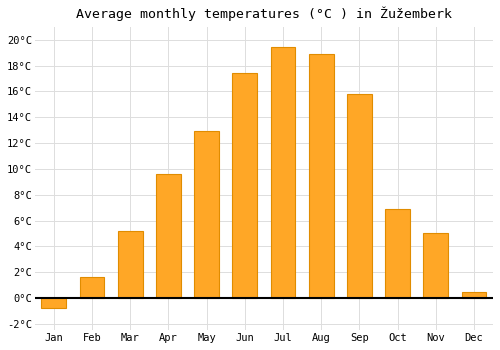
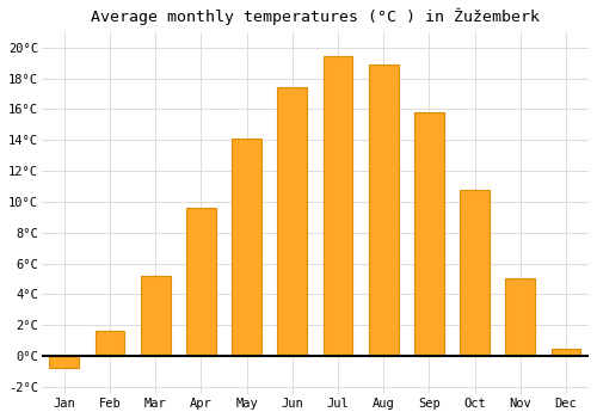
May: 12.9°C -> 14.1°C
Oct: 6.9°C -> 10.8°C
